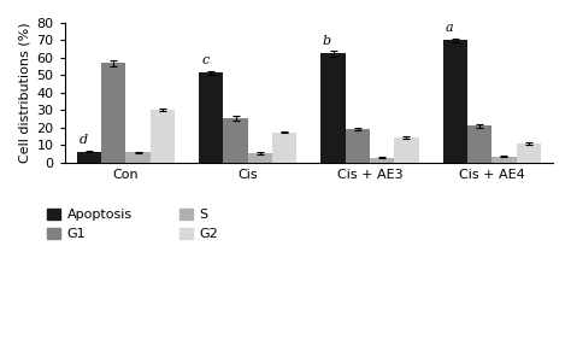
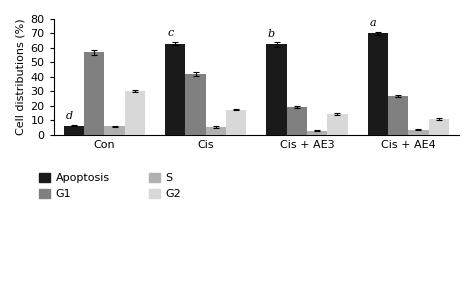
Apoptosis/Cis: 52 -> 63
G1/Cis: 26 -> 42
G1/Cis + AE4: 21 -> 27
